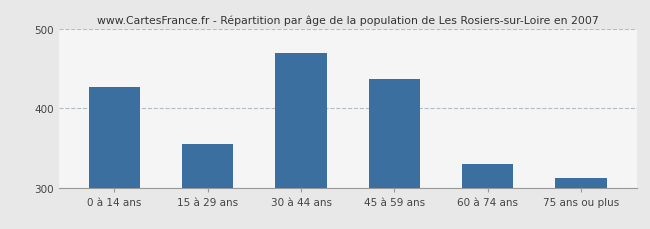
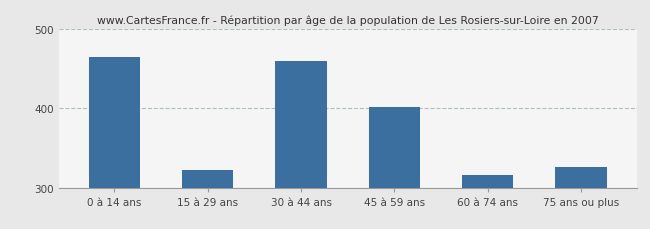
0 à 14 ans: 427 -> 464
15 à 29 ans: 355 -> 322
30 à 44 ans: 469 -> 460
45 à 59 ans: 437 -> 402
60 à 74 ans: 330 -> 316
75 ans ou plus: 312 -> 326
